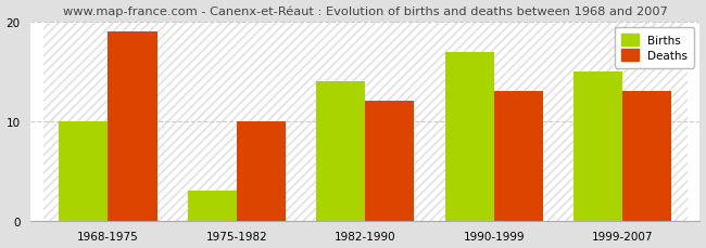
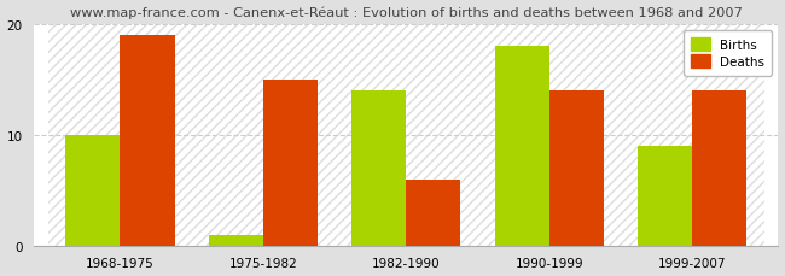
Births/1975-1982: 3 -> 1
Deaths/1975-1982: 10 -> 15
Deaths/1982-1990: 12 -> 6
Births/1990-1999: 17 -> 18
Deaths/1990-1999: 13 -> 14
Births/1999-2007: 15 -> 9
Deaths/1999-2007: 13 -> 14
